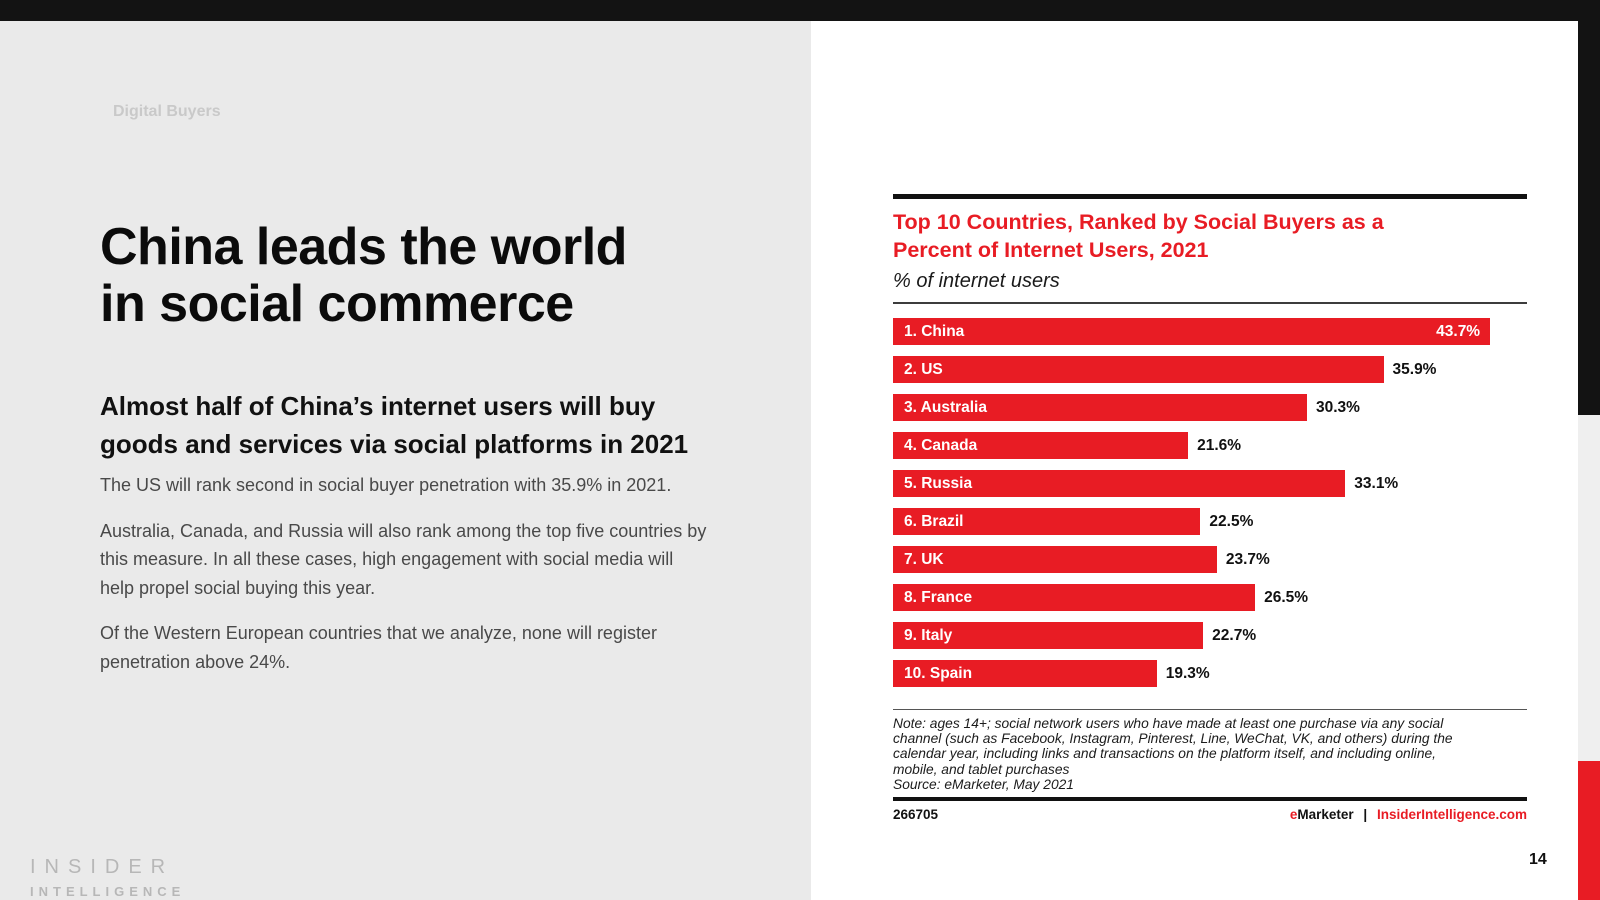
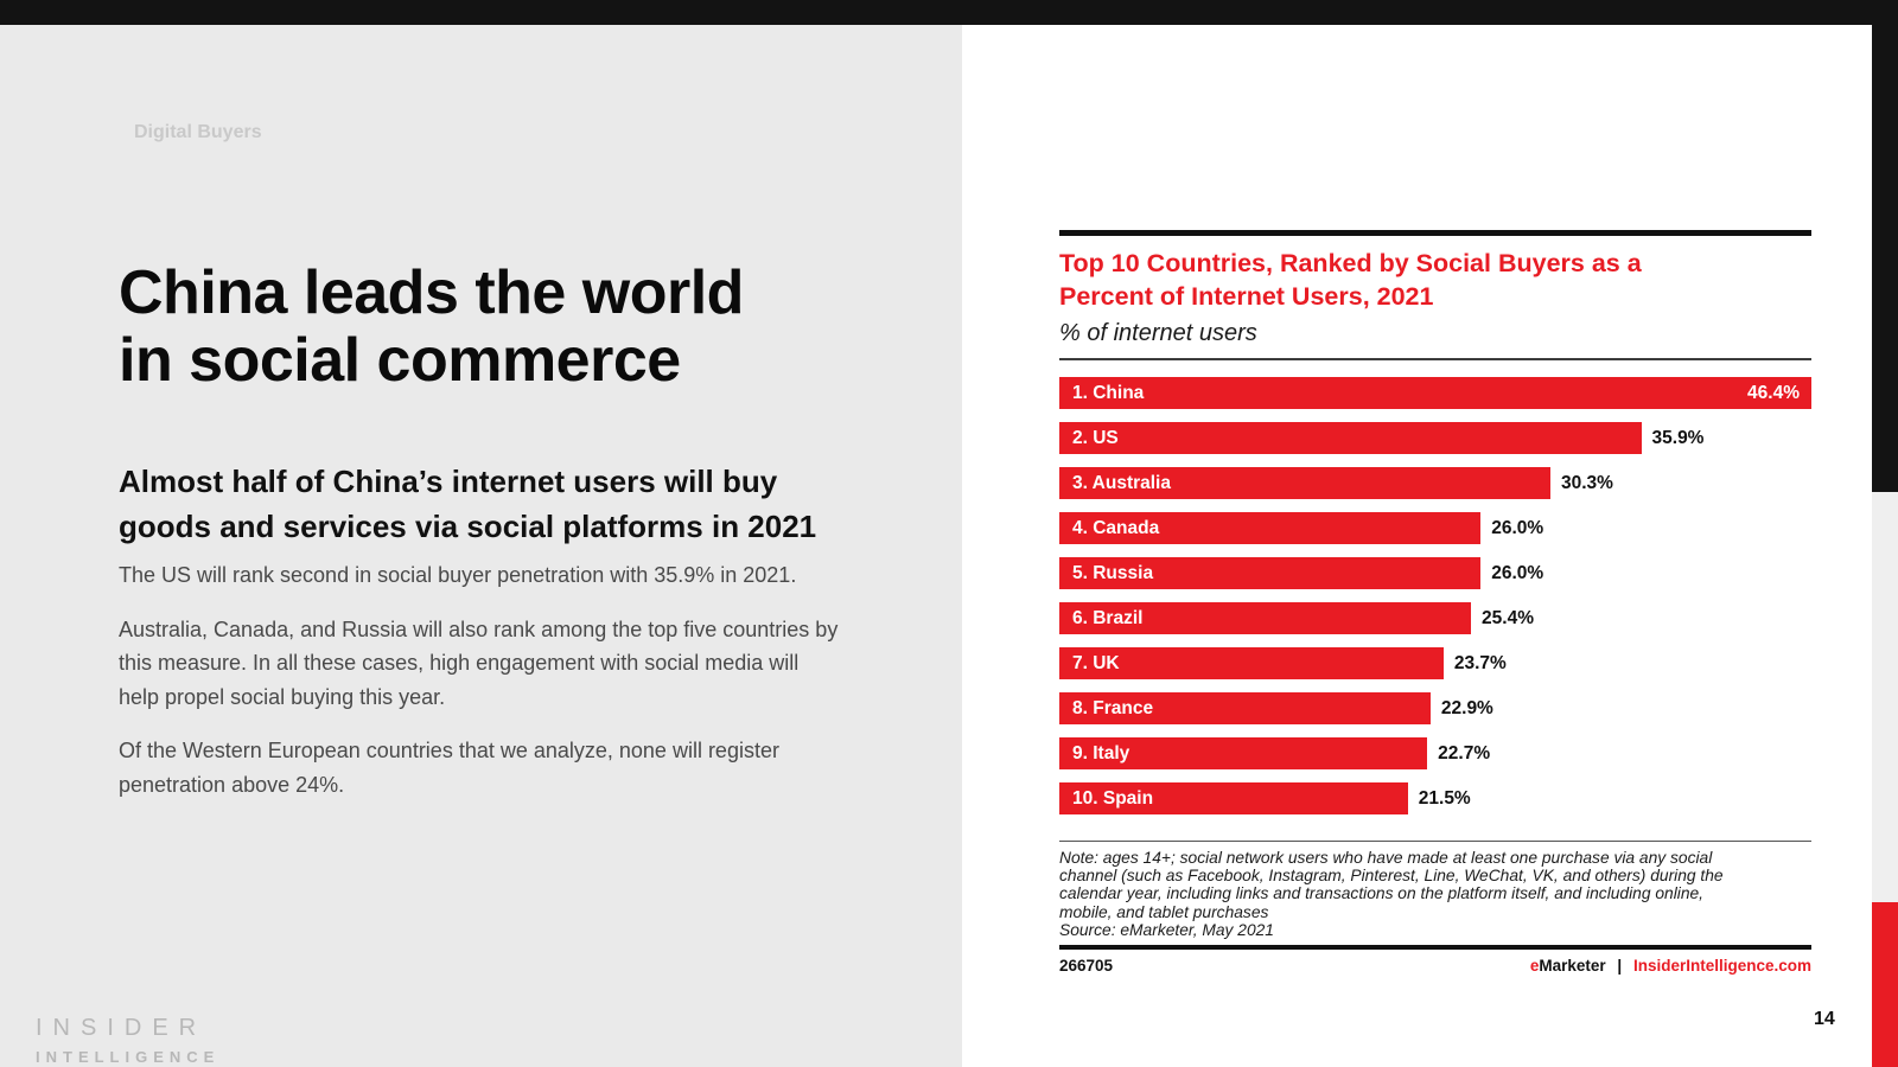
1. China: 43.7% -> 46.4%
4. Canada: 21.6% -> 26.0%
5. Russia: 33.1% -> 26.0%
6. Brazil: 22.5% -> 25.4%
8. France: 26.5% -> 22.9%
10. Spain: 19.3% -> 21.5%
